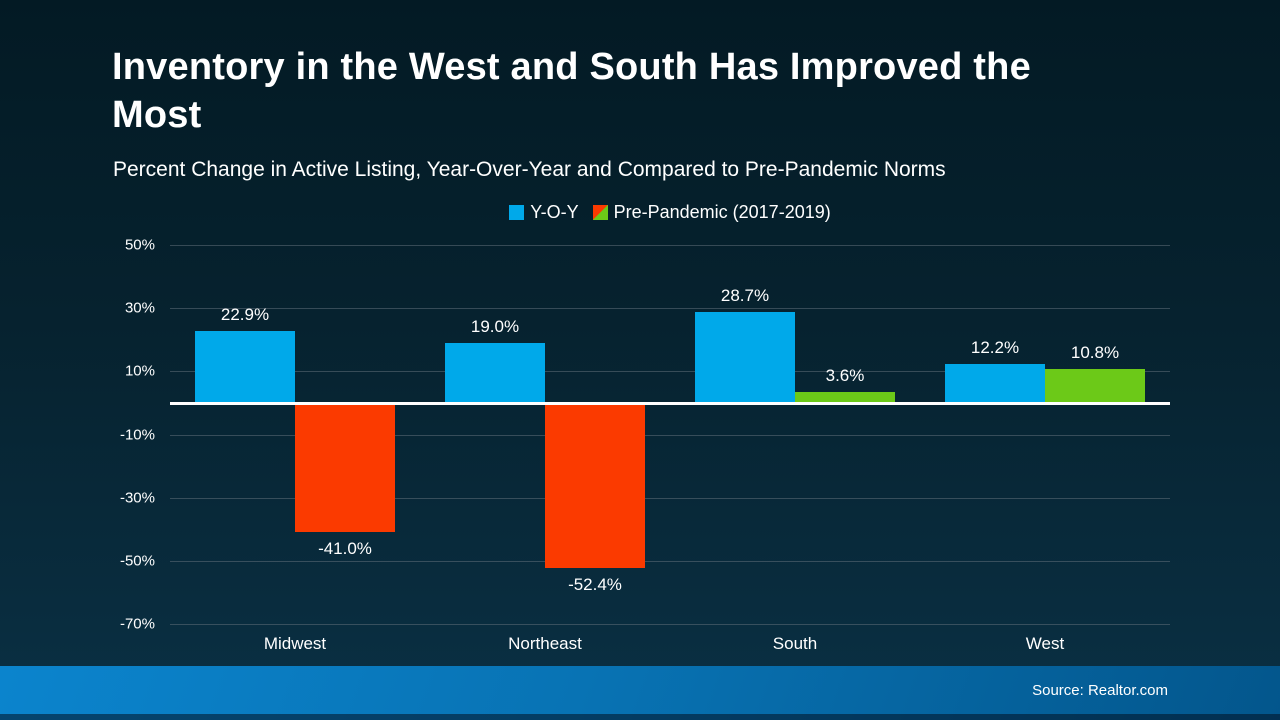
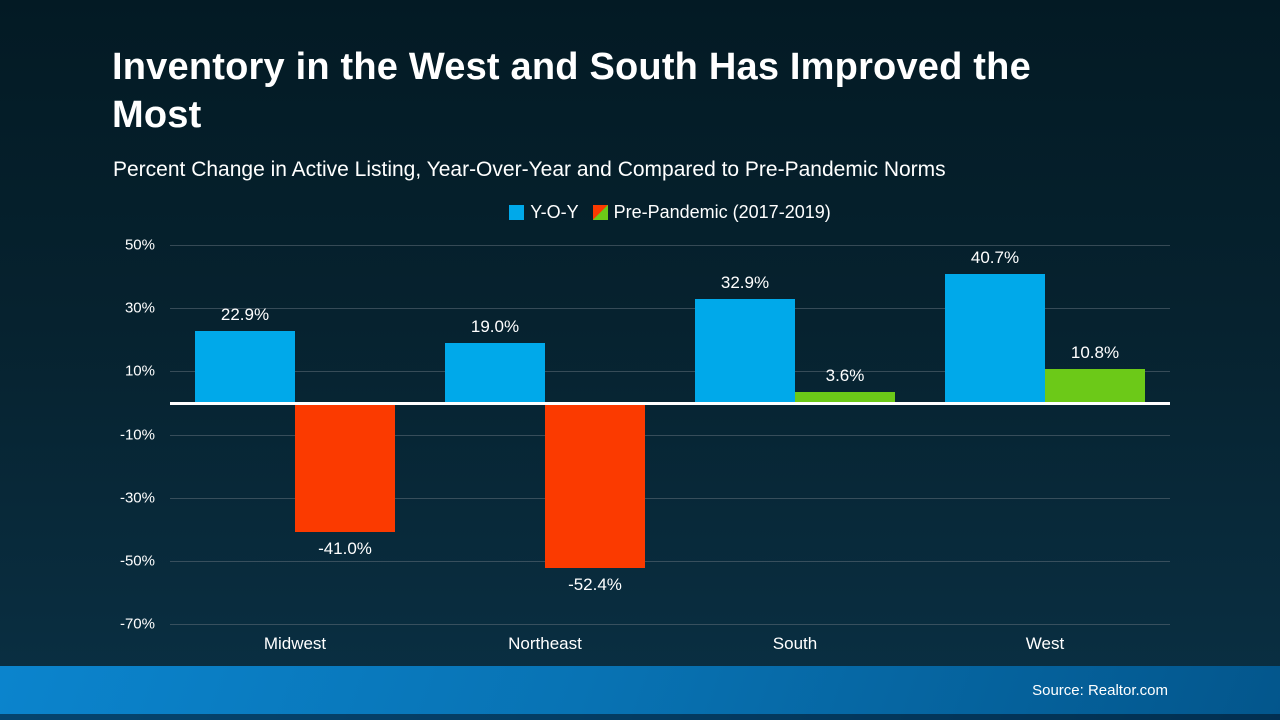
Y-O-Y/South: 28.7% -> 32.9%
Y-O-Y/West: 12.2% -> 40.7%
